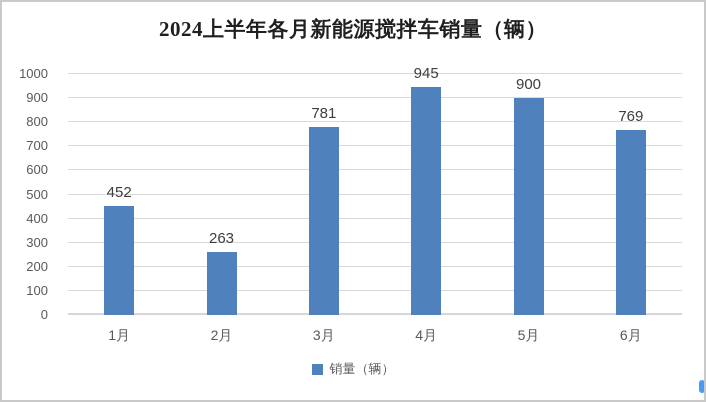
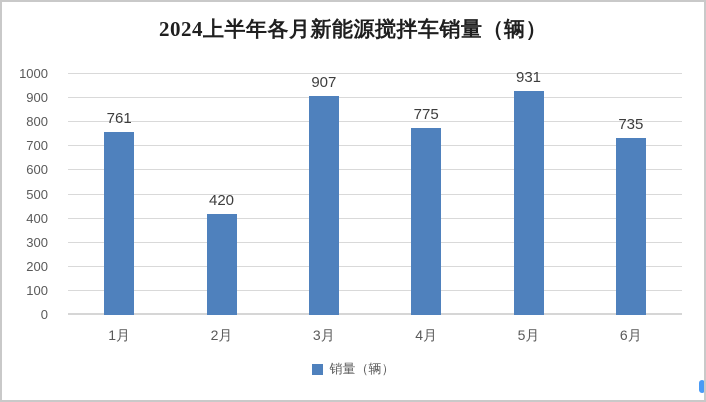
1月: 452 -> 761
2月: 263 -> 420
3月: 781 -> 907
4月: 945 -> 775
5月: 900 -> 931
6月: 769 -> 735
